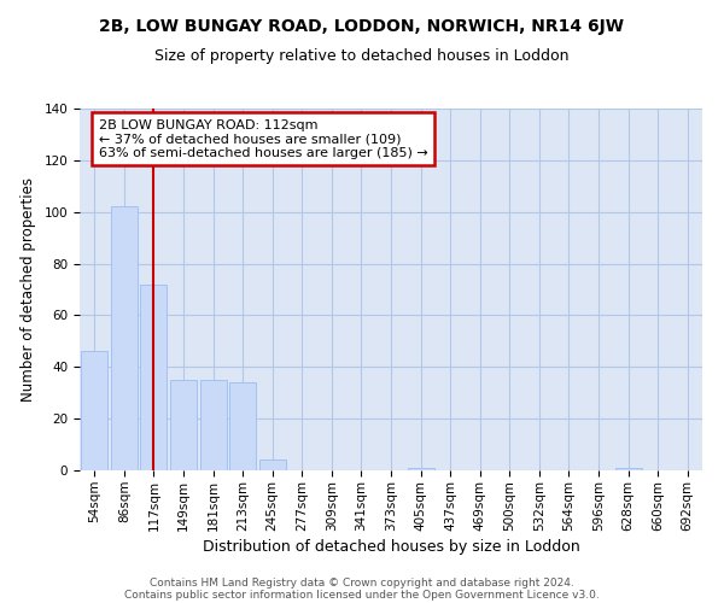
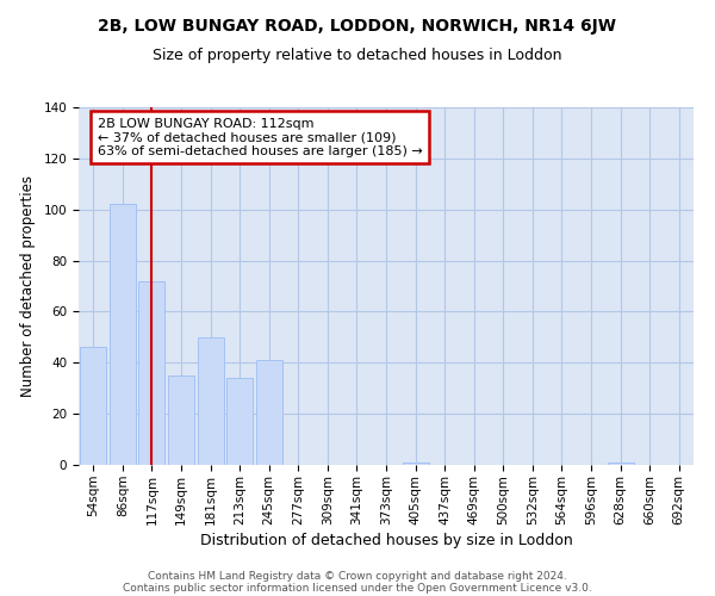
181sqm: 35 -> 50
245sqm: 4 -> 41
